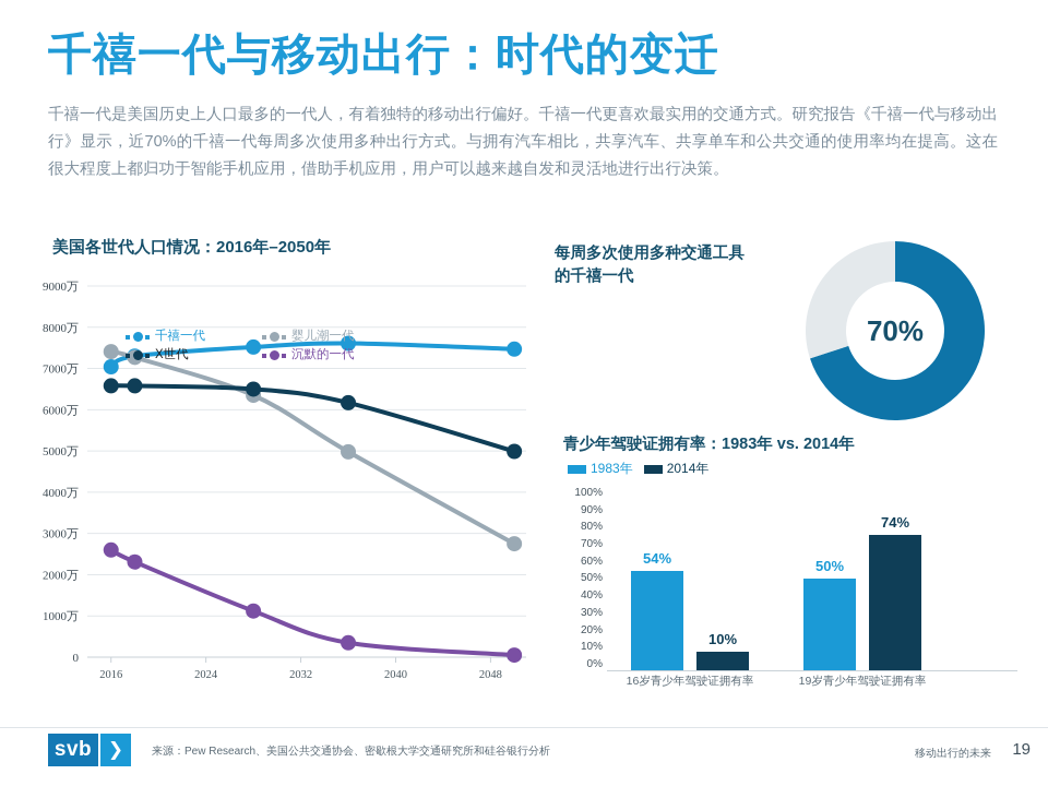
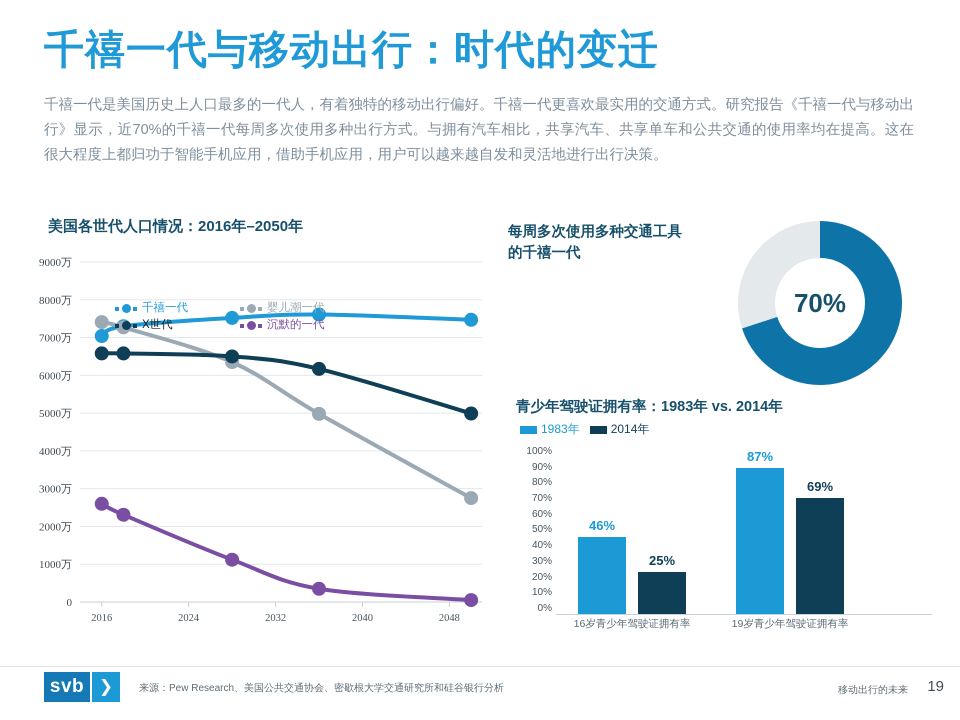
青少年驾驶证拥有率：1983年 vs. 2014年/1983年/16岁青少年驾驶证拥有率: 54% -> 46%
青少年驾驶证拥有率：1983年 vs. 2014年/2014年/16岁青少年驾驶证拥有率: 10% -> 25%
青少年驾驶证拥有率：1983年 vs. 2014年/1983年/19岁青少年驾驶证拥有率: 50% -> 87%
青少年驾驶证拥有率：1983年 vs. 2014年/2014年/19岁青少年驾驶证拥有率: 74% -> 69%
